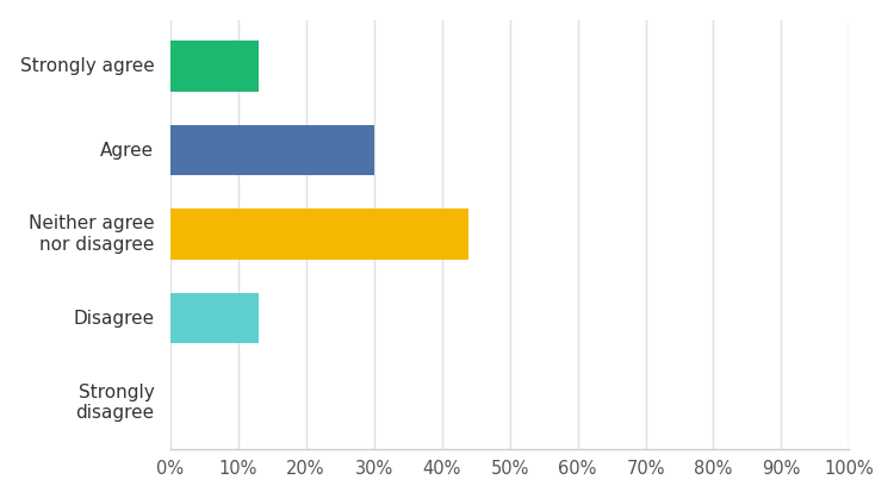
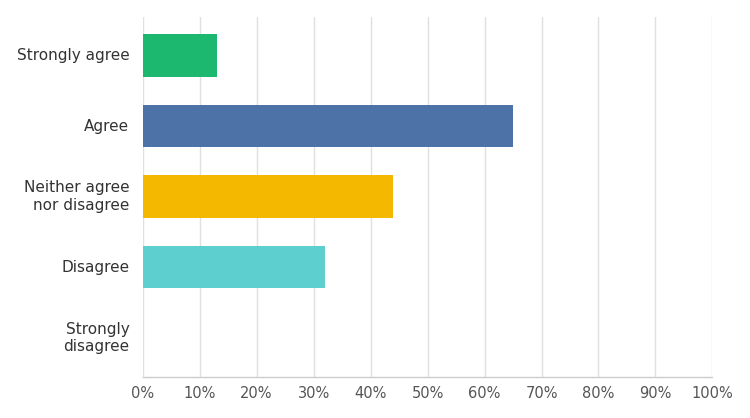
Agree: 30% -> 65%
Disagree: 13% -> 32%
